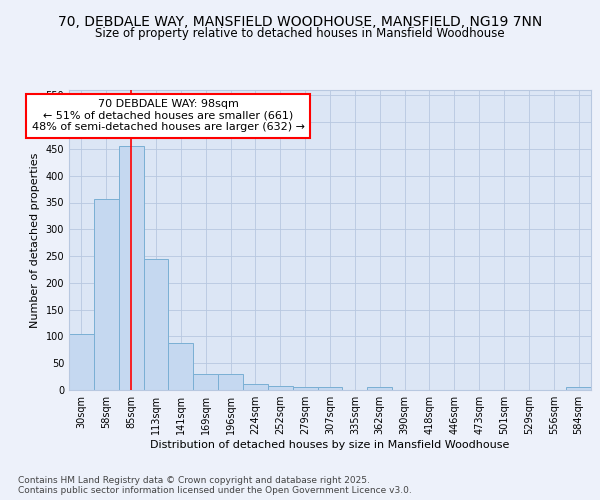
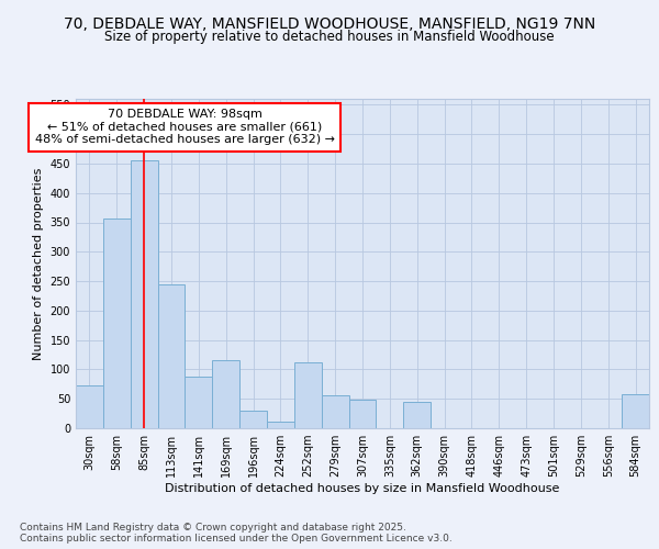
30sqm: 105 -> 72
169sqm: 30 -> 116
252sqm: 8 -> 112
279sqm: 5 -> 56
307sqm: 5 -> 48
362sqm: 5 -> 44
584sqm: 5 -> 58
